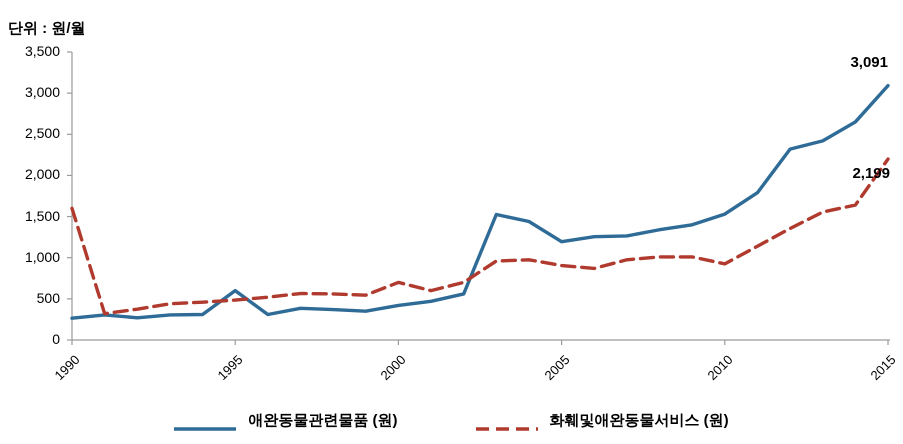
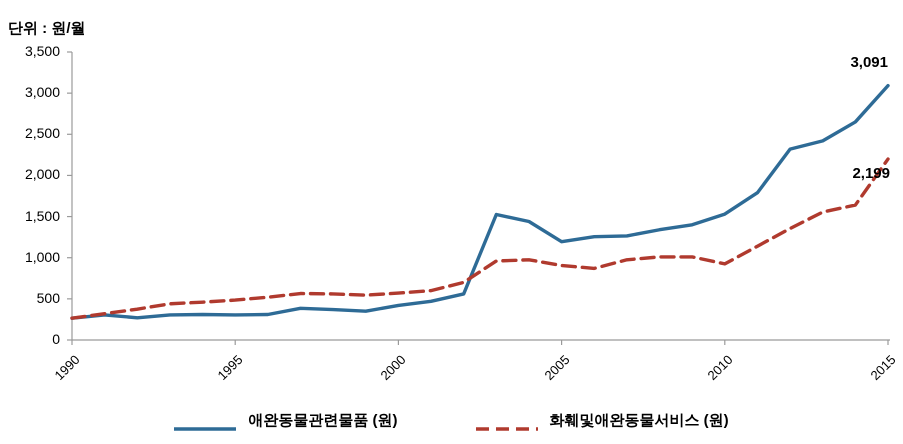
화훼및애완동물서비스 (원)/1990: 1600 -> 300
애완동물관련물품 (원)/1995: 600 -> 300
화훼및애완동물서비스 (원)/2000: 700 -> 600
